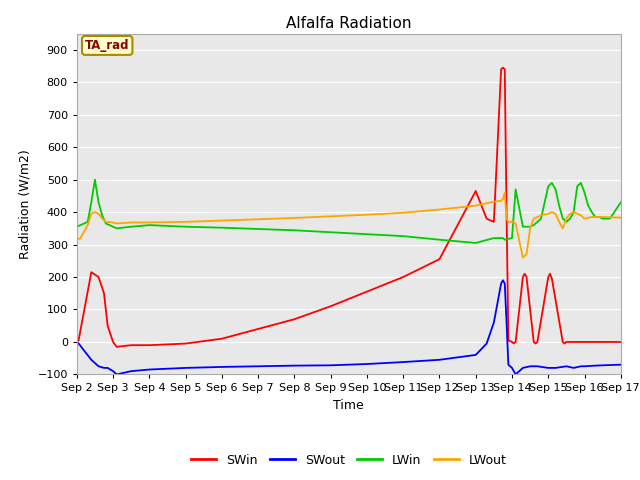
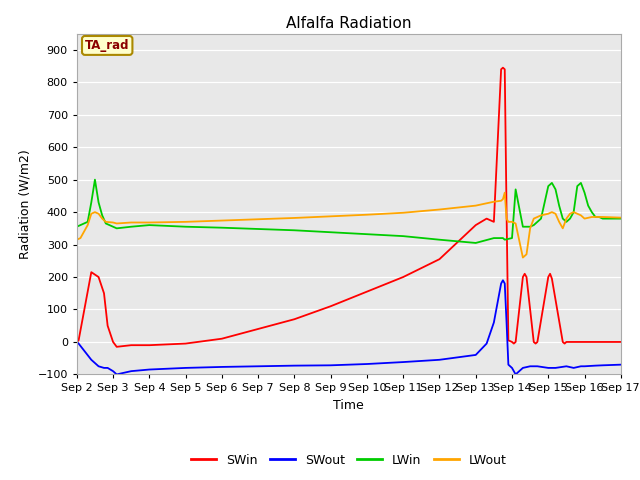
SWin/Sep 13: 465 -> 360
LWin/Sep 17: 430 -> 380
